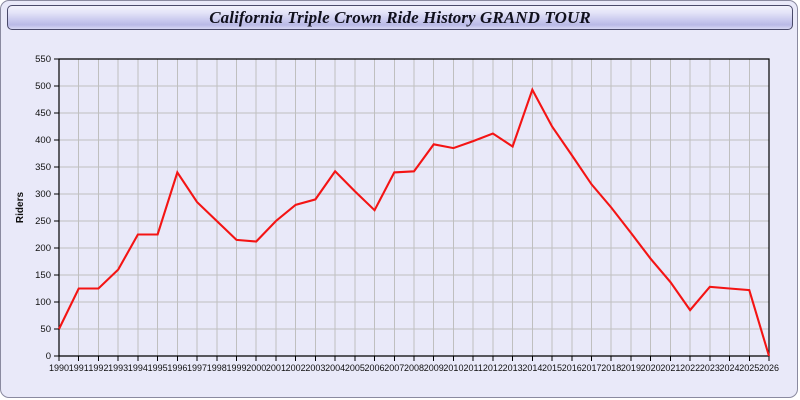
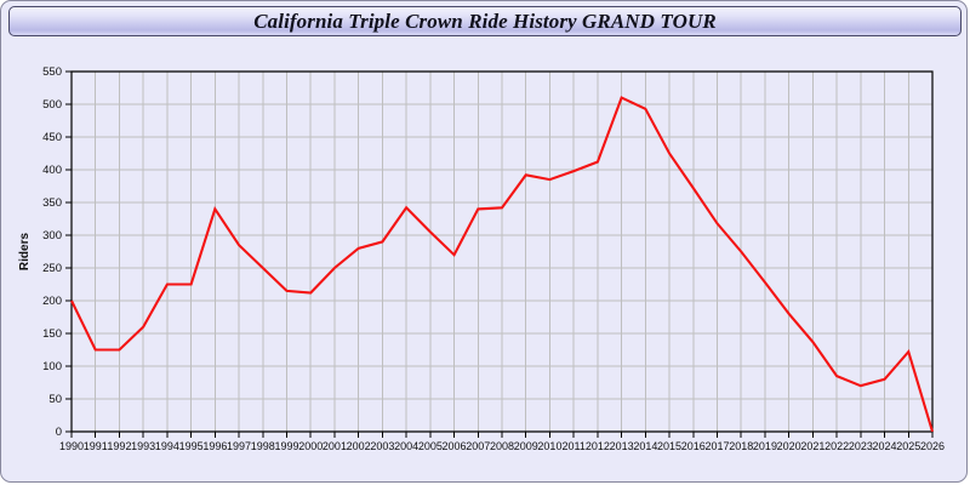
1990: 50 -> 200
2013: 390 -> 510
2023: 130 -> 70
2024: 120 -> 80
